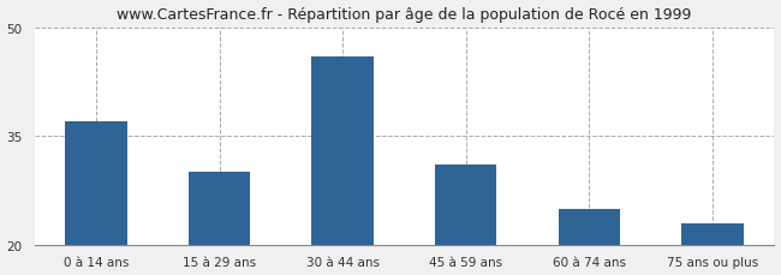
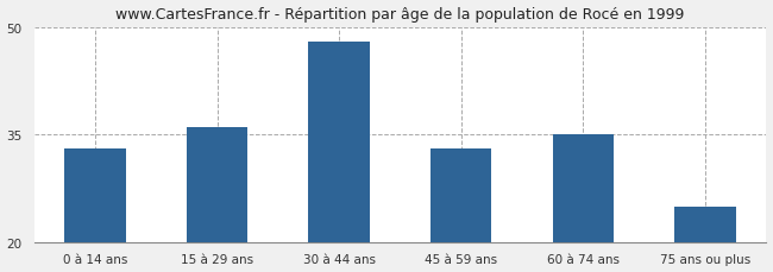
0 à 14 ans: 37 -> 33
15 à 29 ans: 30 -> 36
30 à 44 ans: 46 -> 48
45 à 59 ans: 31 -> 33
60 à 74 ans: 25 -> 35
75 ans ou plus: 23 -> 25
